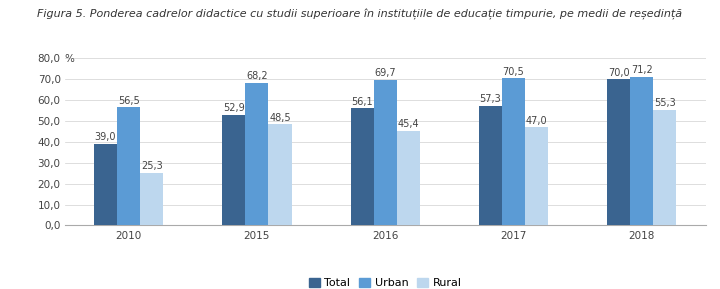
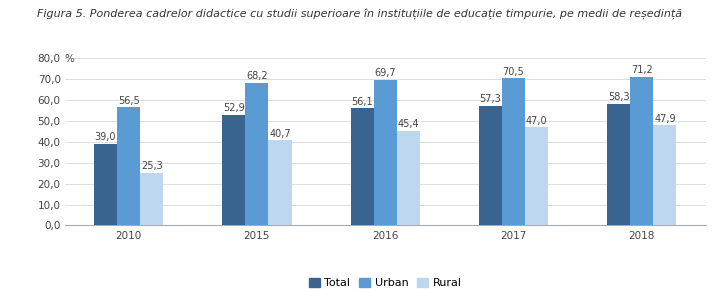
Rural/2015: 48,5 -> 40,7
Total/2018: 70,0 -> 58,3
Rural/2018: 55,3 -> 47,9
